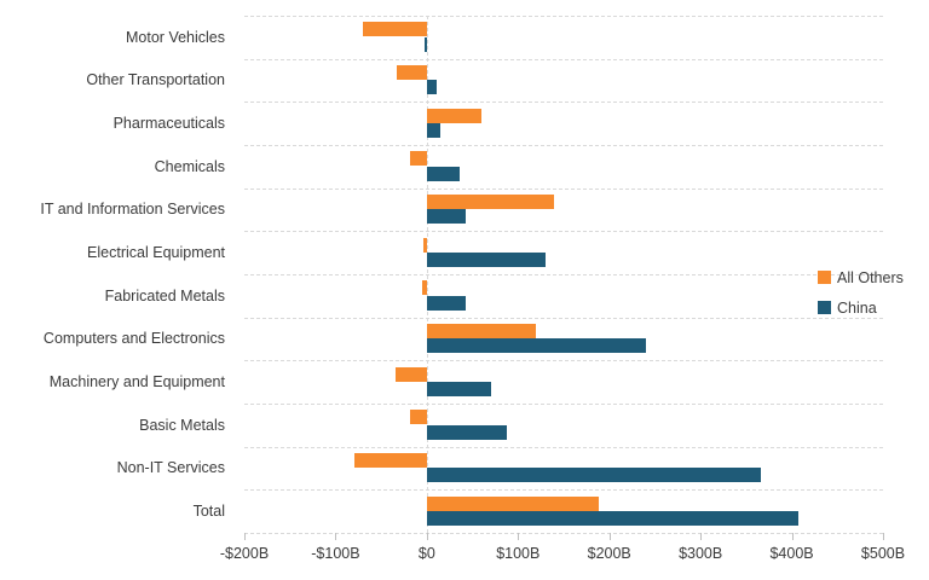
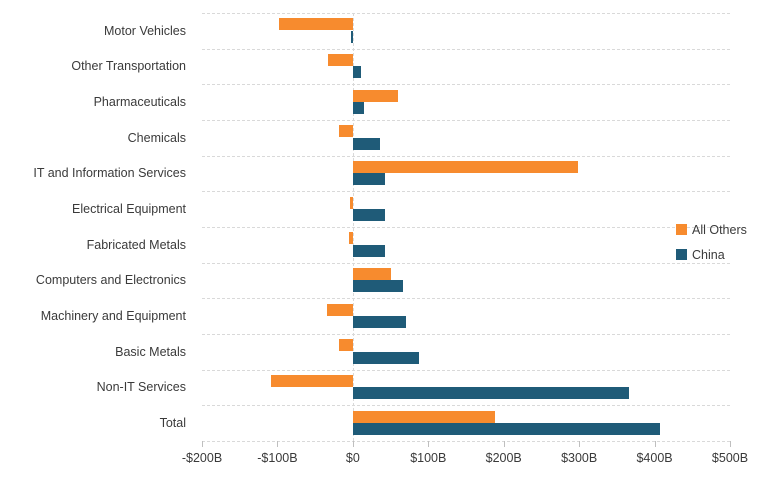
All Others/Motor Vehicles: -$70B -> -$100B
All Others/IT and Information Services: $140B -> $300B
China/Electrical Equipment: $130B -> $40B
All Others/Computers and Electronics: $120B -> $50B
China/Computers and Electronics: $240B -> $70B
All Others/Non-IT Services: -$80B -> -$110B
